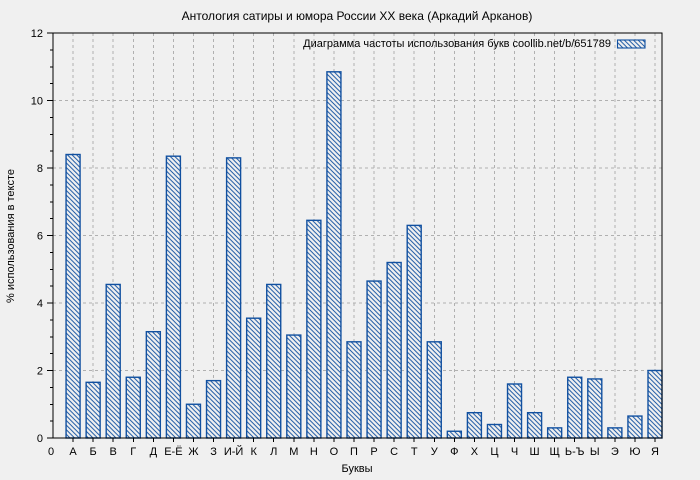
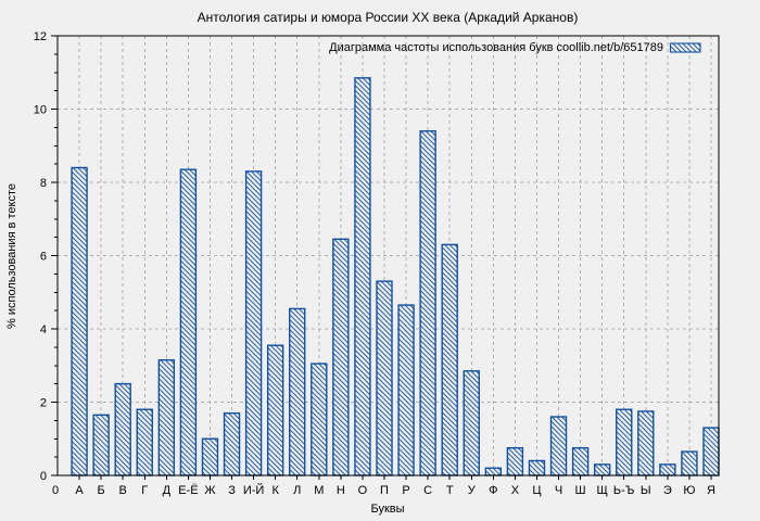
В: 4.5 -> 2.5
П: 2.9 -> 5.3
С: 5.2 -> 9.4
Я: 2.0 -> 1.3
